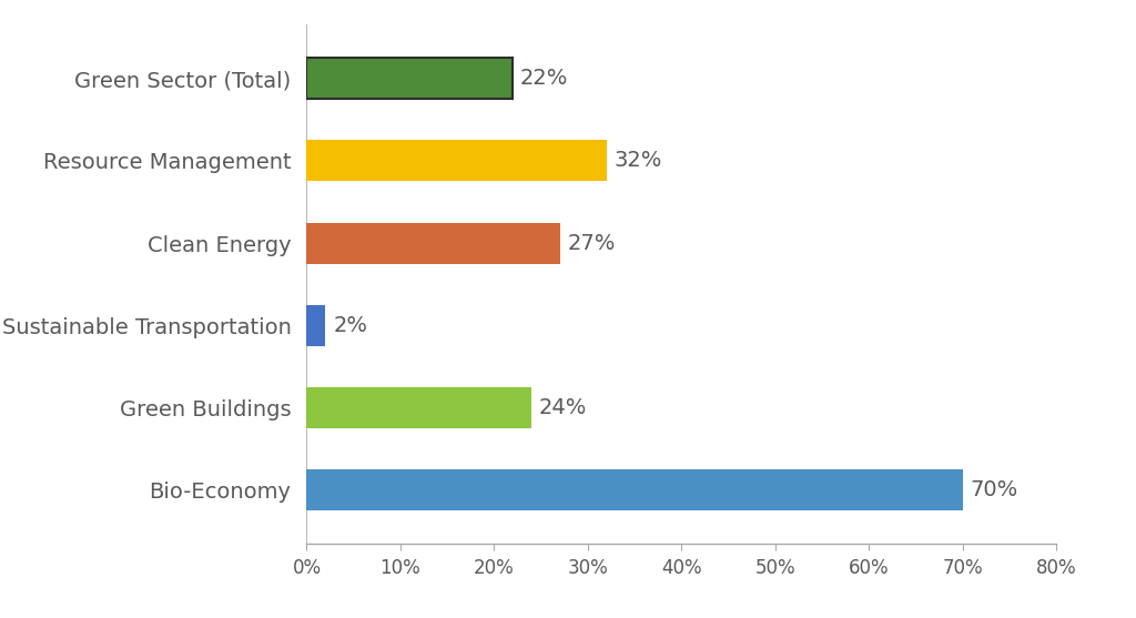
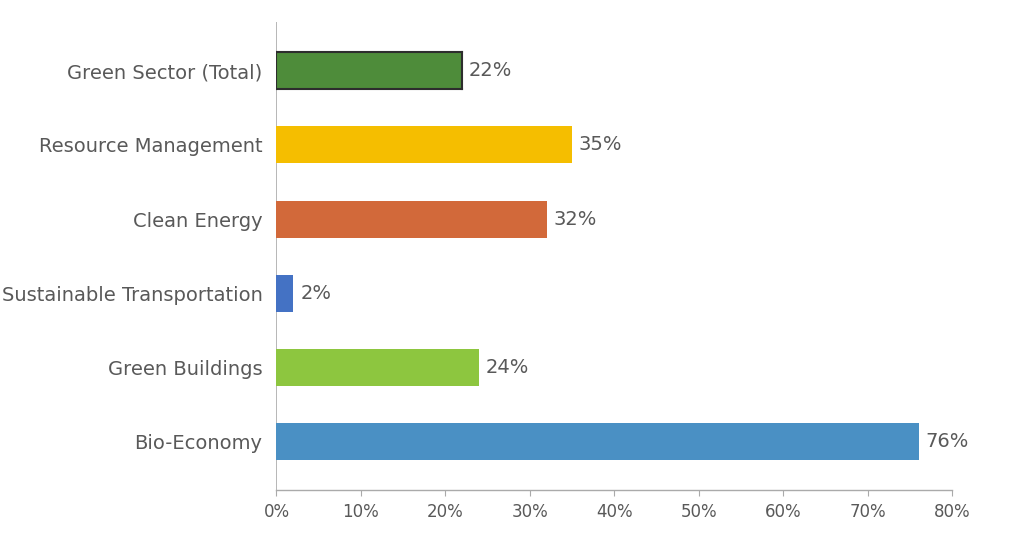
Resource Management: 32% -> 35%
Clean Energy: 27% -> 32%
Bio-Economy: 70% -> 76%
